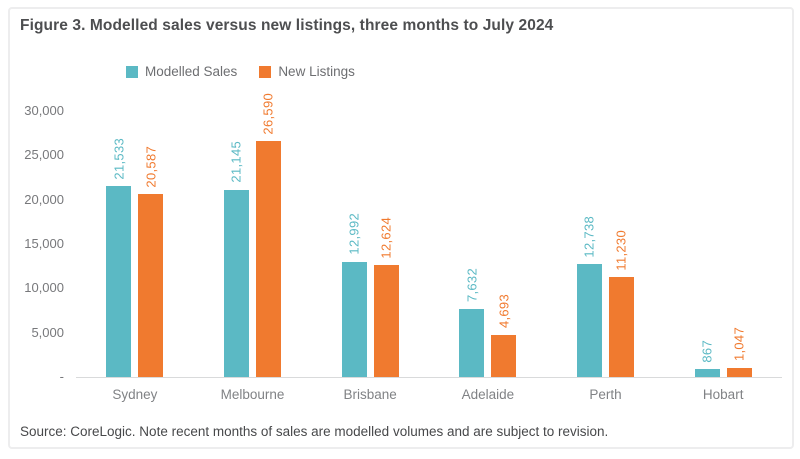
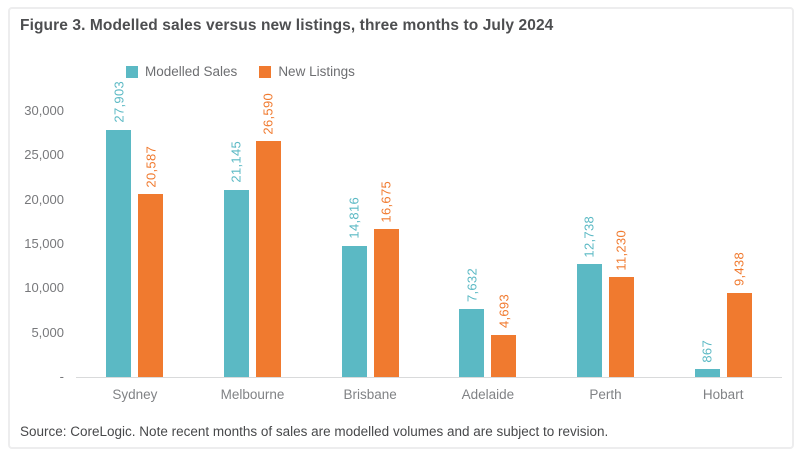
Modelled Sales/Sydney: 21,533 -> 27,903
Modelled Sales/Brisbane: 12,992 -> 14,816
New Listings/Brisbane: 12,624 -> 16,675
New Listings/Hobart: 1,047 -> 9,438
